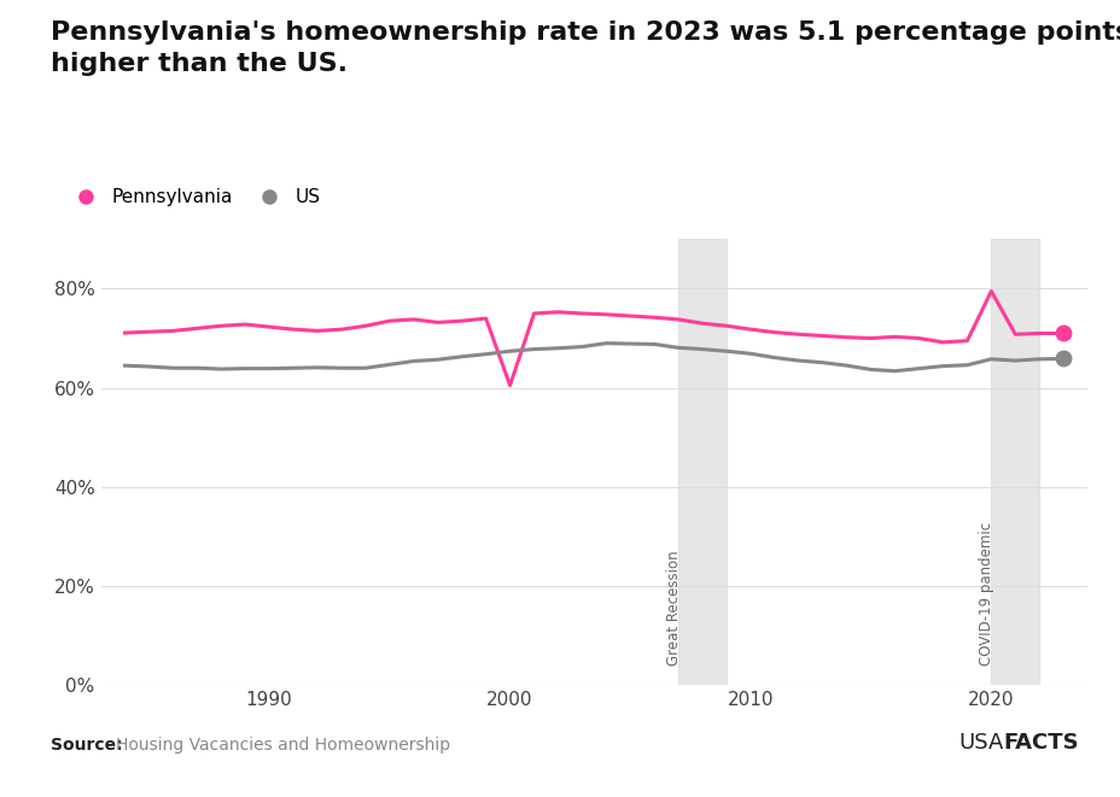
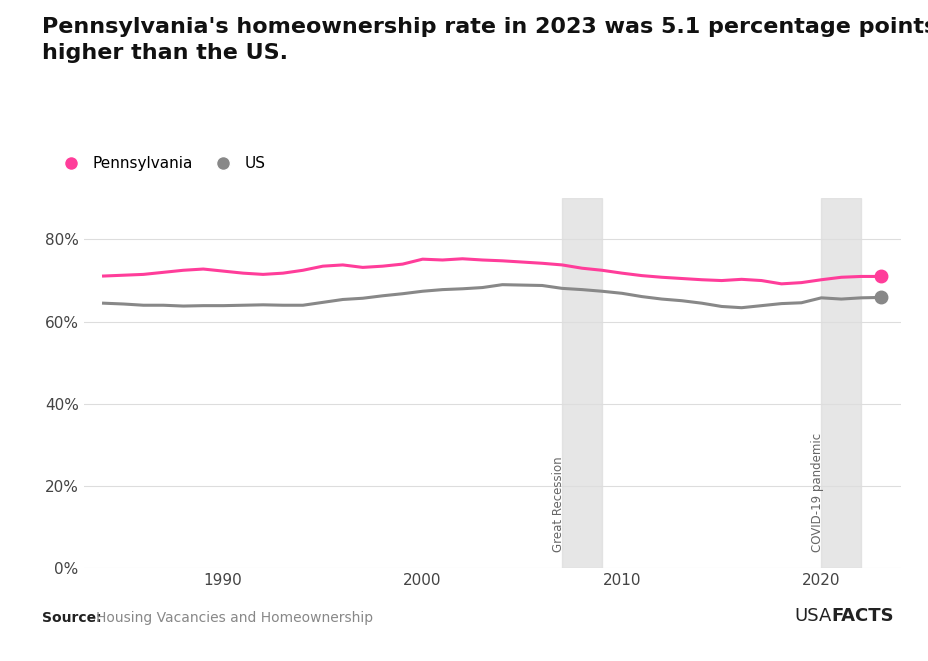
Pennsylvania/2000: 60.5% -> 75.2%
Pennsylvania/2020: 79.5% -> 70.2%
